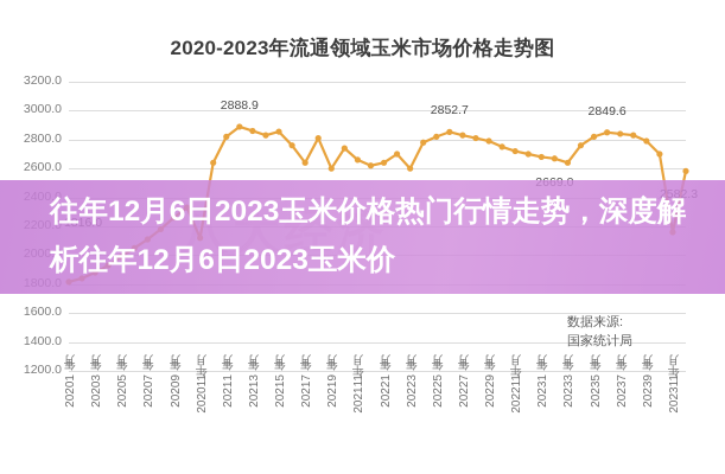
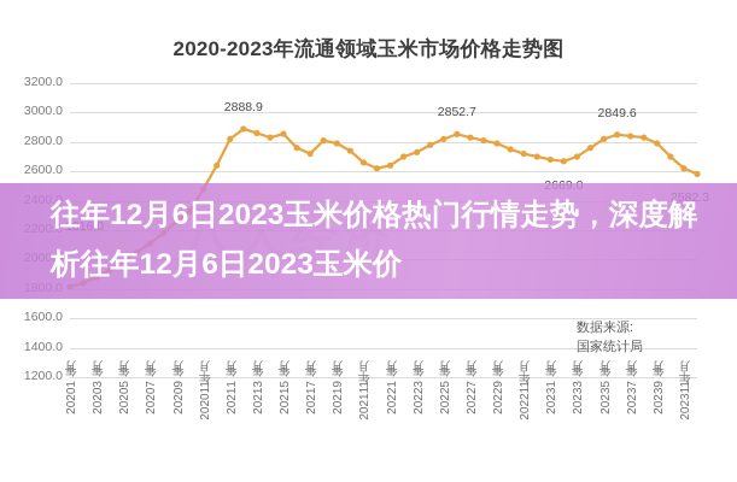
2020年11月: 2120 -> 2480
2021年7月: 2640 -> 2720
2021年9月: 2600 -> 2790
2022年3月: 2600 -> 2730
2023年3月: 2640 -> 2700
2023年11月: 2160 -> 2620
